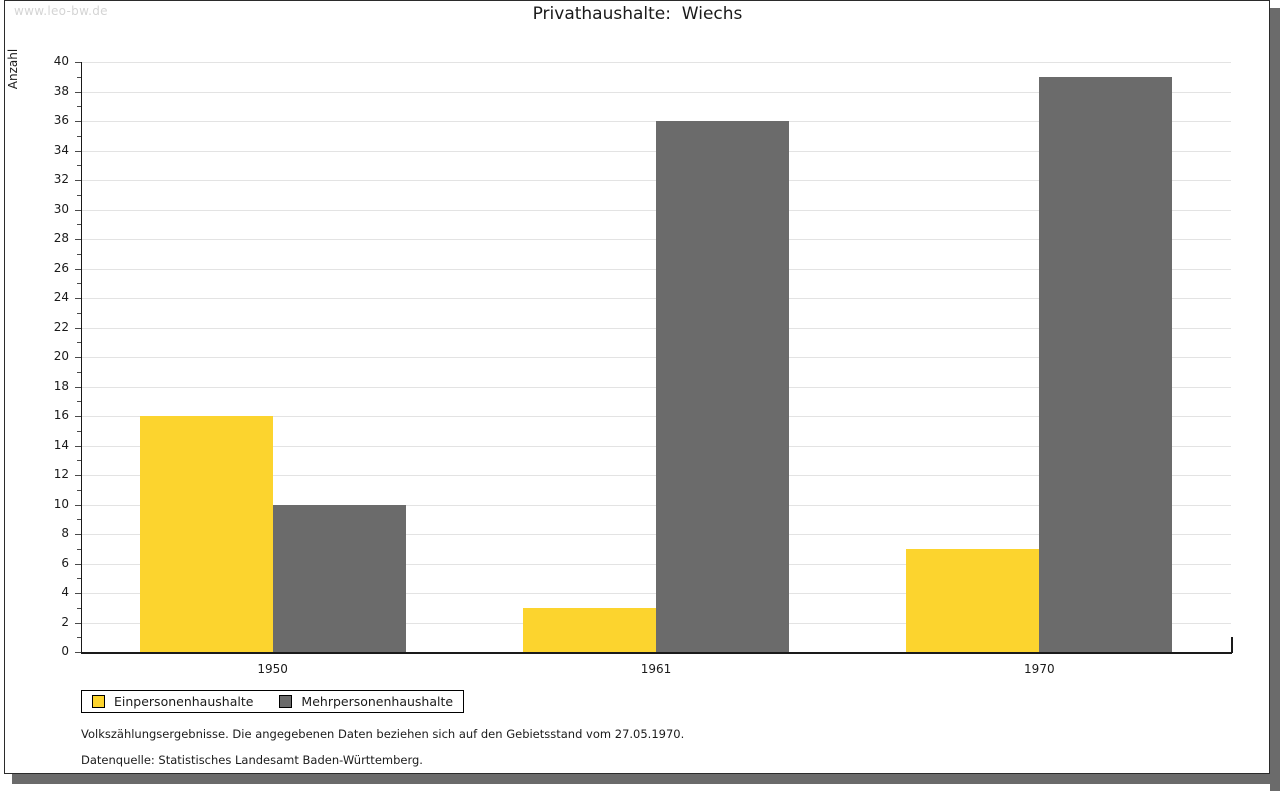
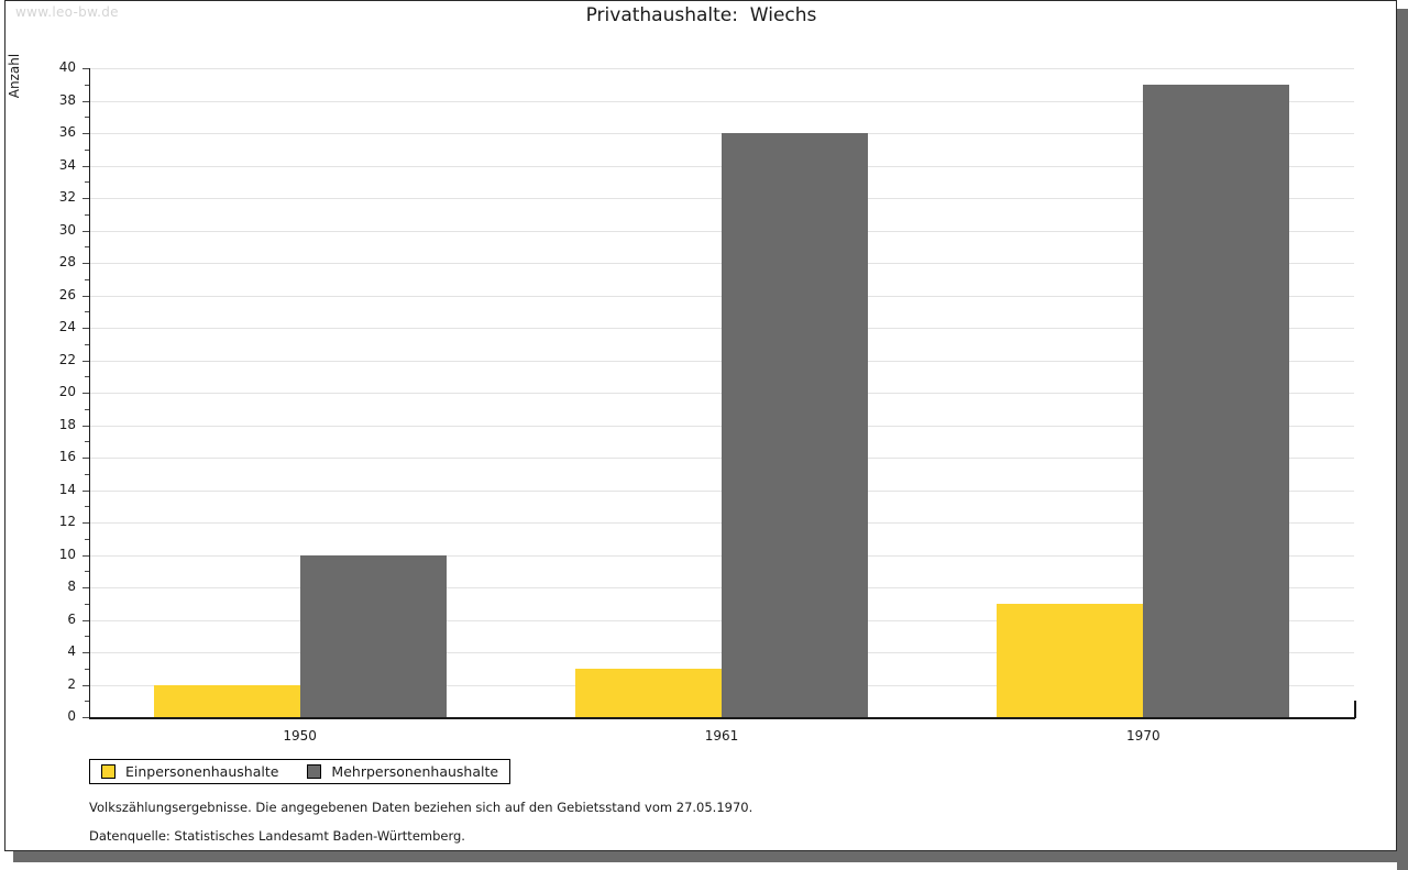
Einpersonenhaushalte/1950: 16 -> 2
